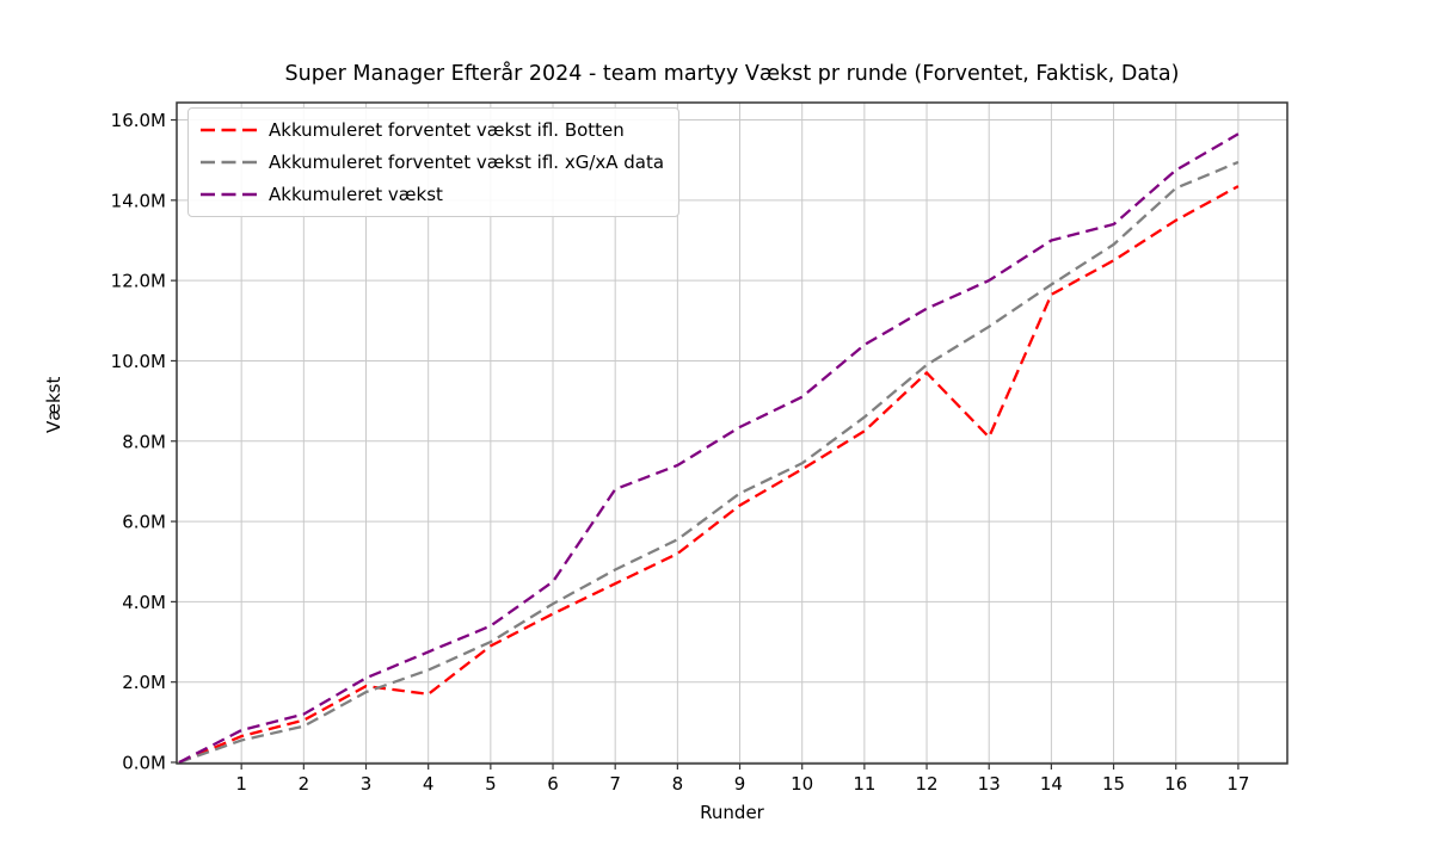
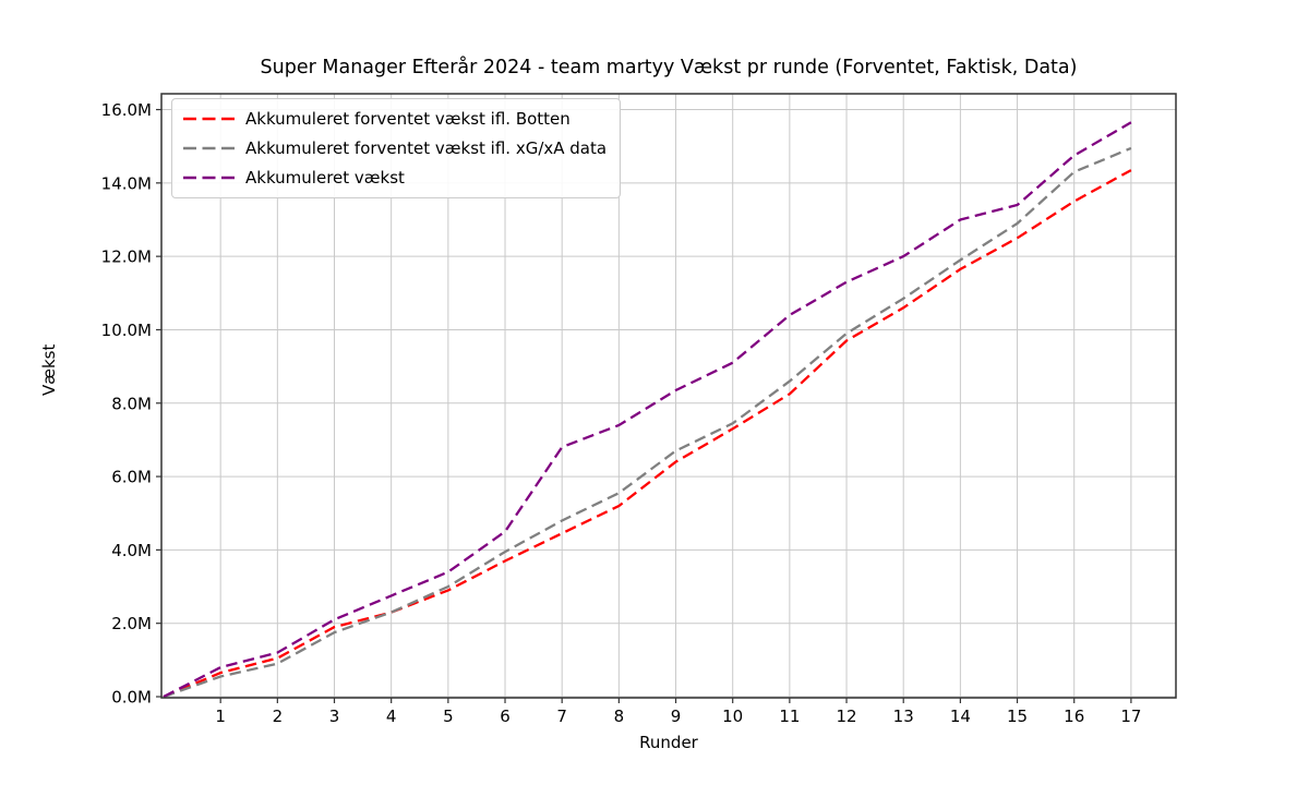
Akkumuleret forventet vækst ifl. Botten/4: 1.7M -> 2.3M
Akkumuleret forventet vækst ifl. Botten/13: 8.1M -> 10.6M
